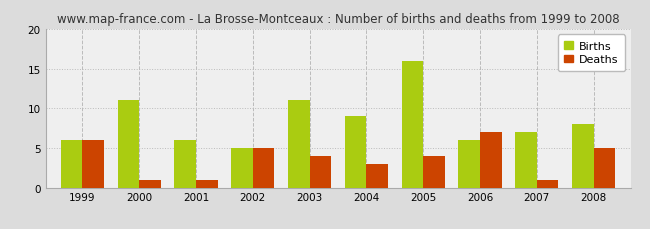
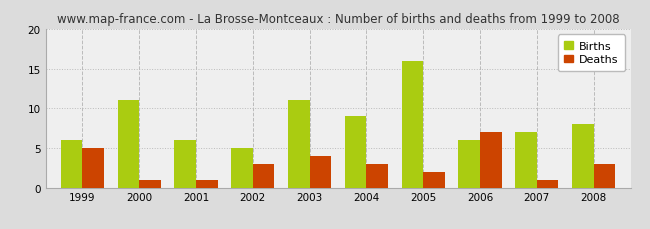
Deaths/1999: 6 -> 5
Deaths/2002: 5 -> 3
Deaths/2005: 4 -> 2
Deaths/2008: 5 -> 3
